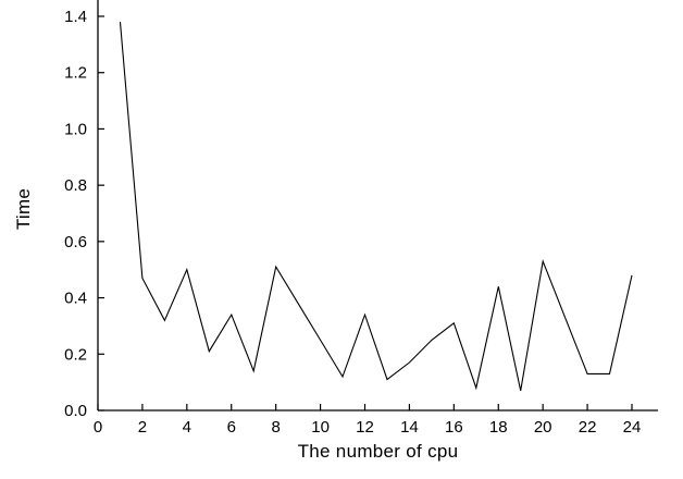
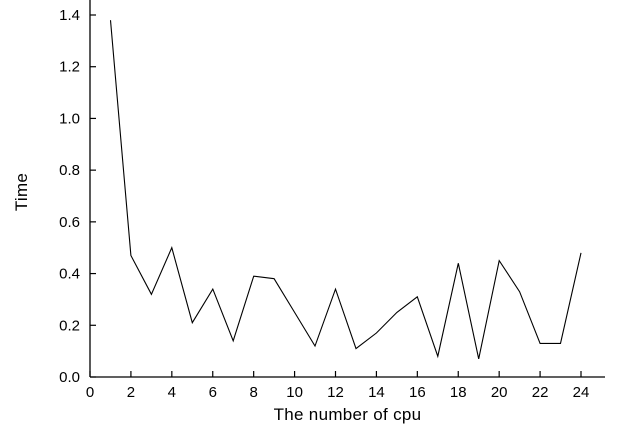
8: 0.51 -> 0.39
20: 0.53 -> 0.45
